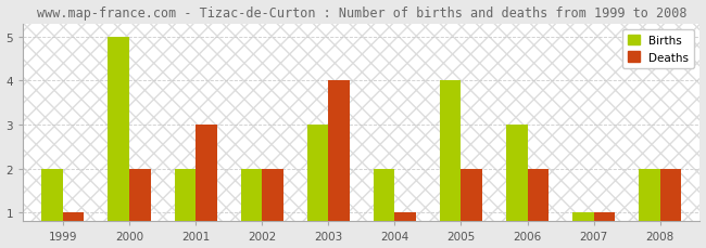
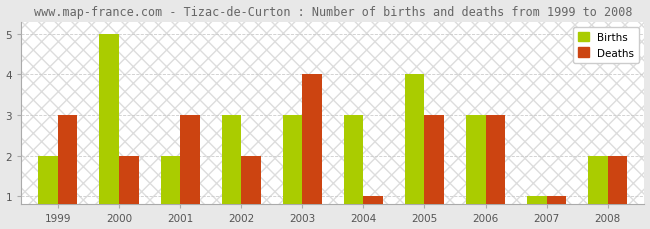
Deaths/1999: 1 -> 3
Births/2002: 2 -> 3
Births/2004: 2 -> 3
Deaths/2005: 2 -> 3
Deaths/2006: 2 -> 3
